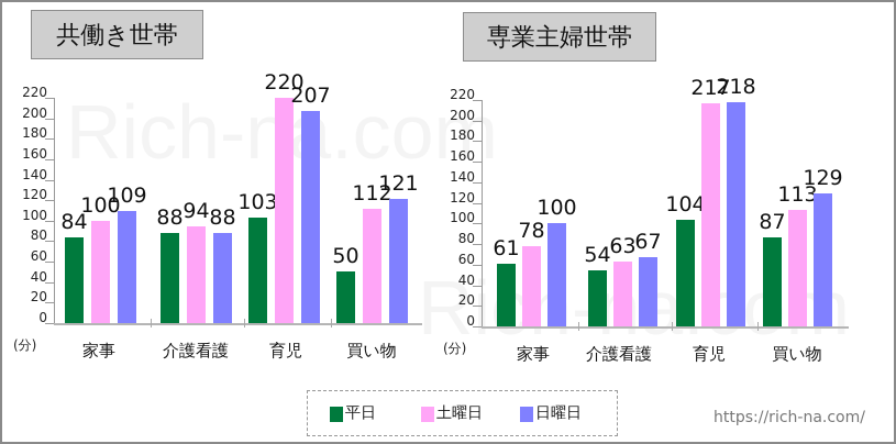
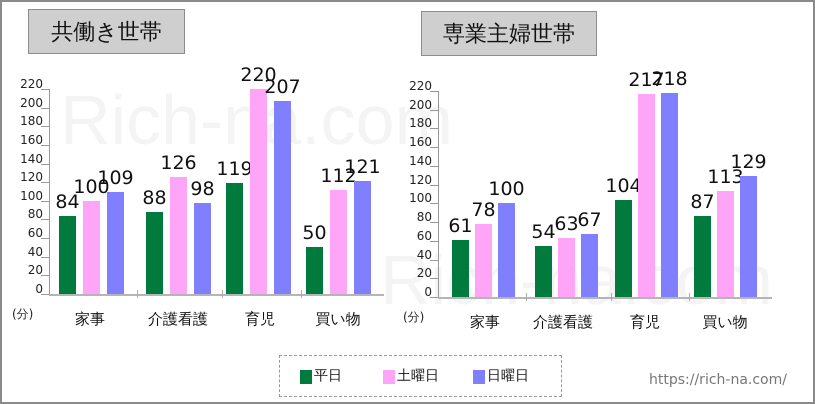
共働き世帯/土曜日/介護看護: 94 -> 126
共働き世帯/日曜日/介護看護: 88 -> 98
共働き世帯/平日/育児: 103 -> 119
